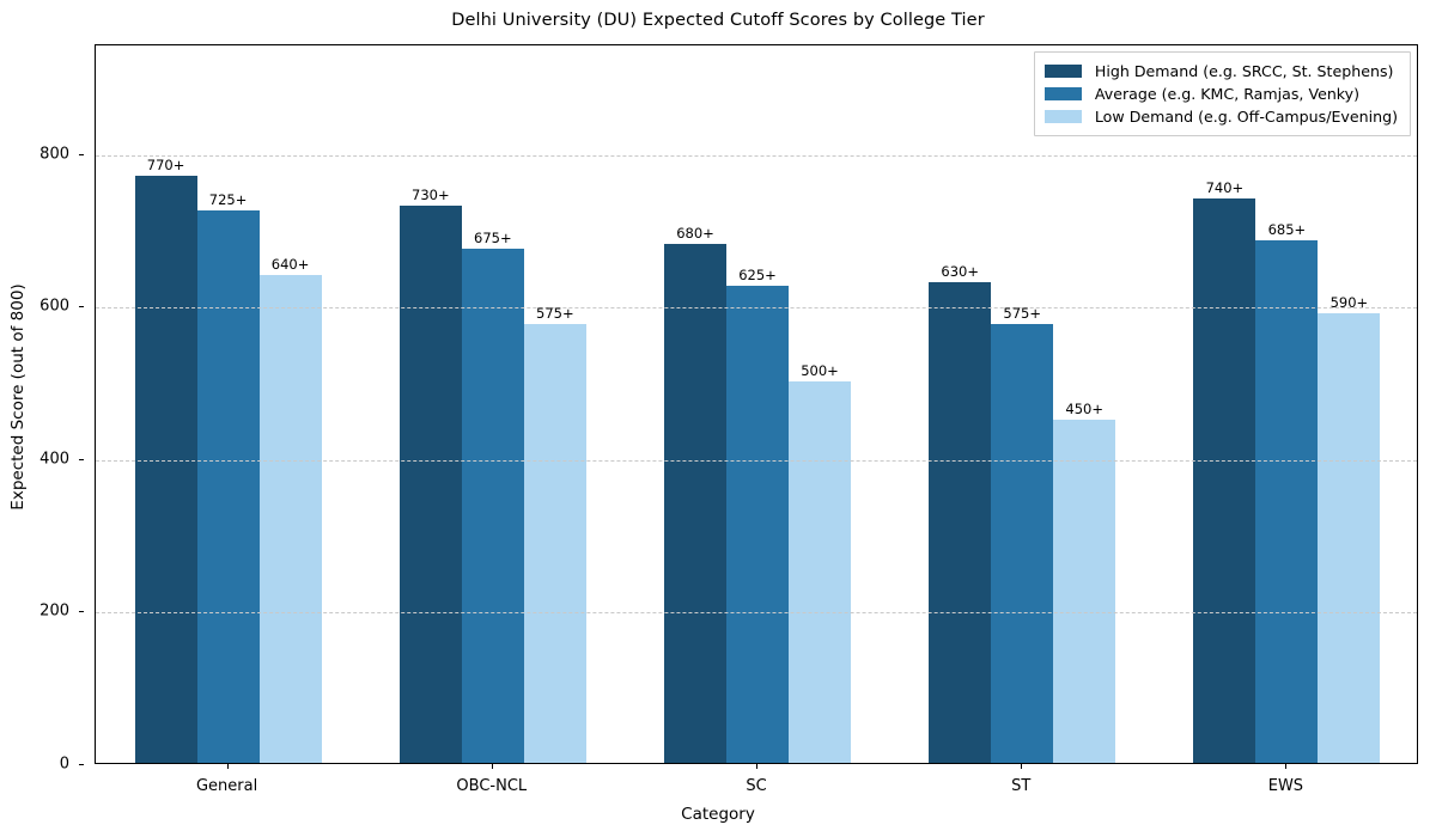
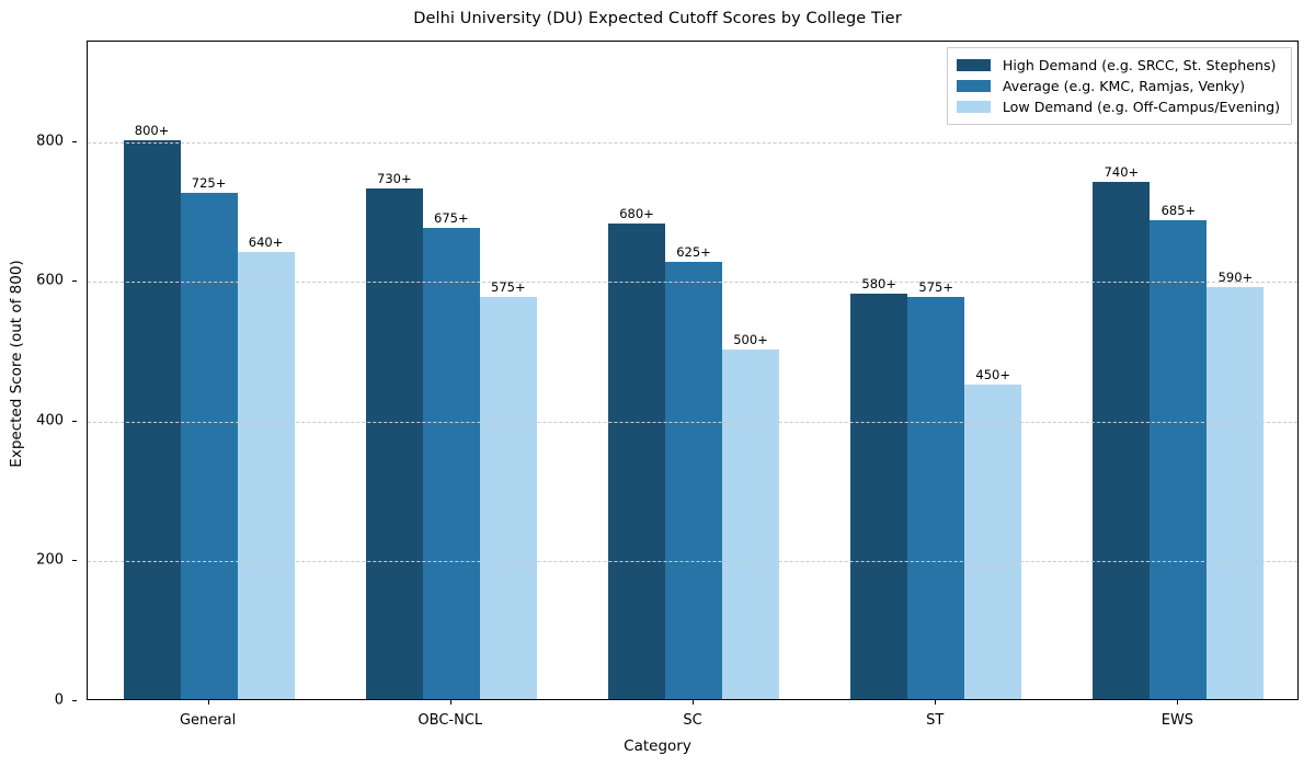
High Demand (e.g. SRCC, St. Stephens)/General: 770 -> 800
High Demand (e.g. SRCC, St. Stephens)/ST: 630 -> 580
